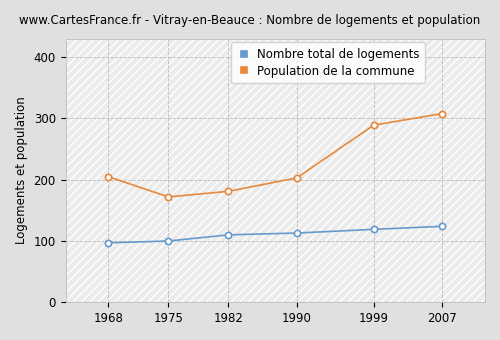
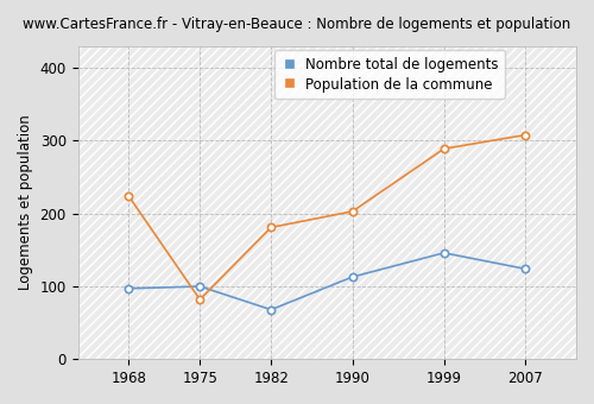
Population de la commune/1968: 205 -> 224
Population de la commune/1975: 172 -> 82
Nombre total de logements/1982: 110 -> 68
Nombre total de logements/1999: 119 -> 146
